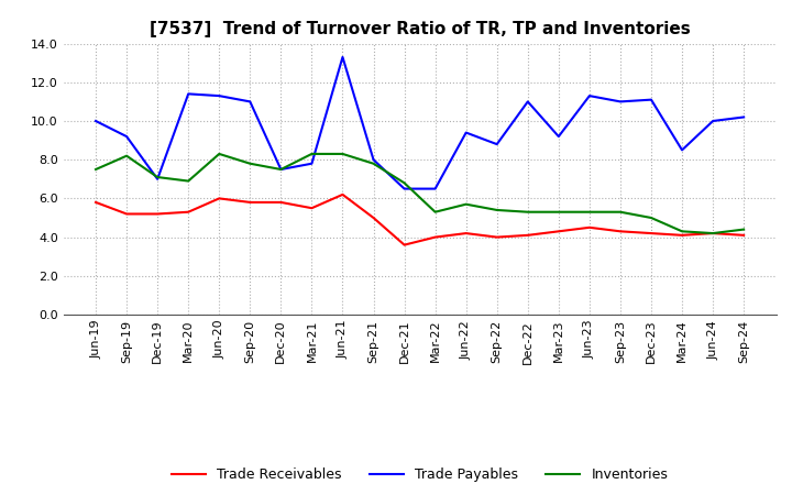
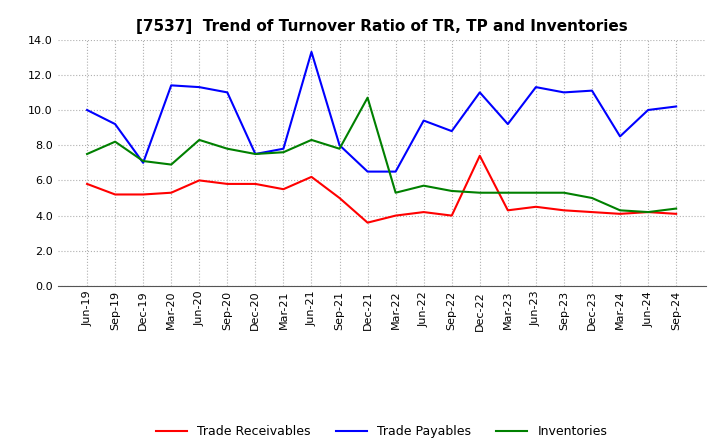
Inventories/Mar-21: 8.3 -> 7.6
Inventories/Dec-21: 6.8 -> 10.7
Trade Receivables/Dec-22: 4.1 -> 7.4
